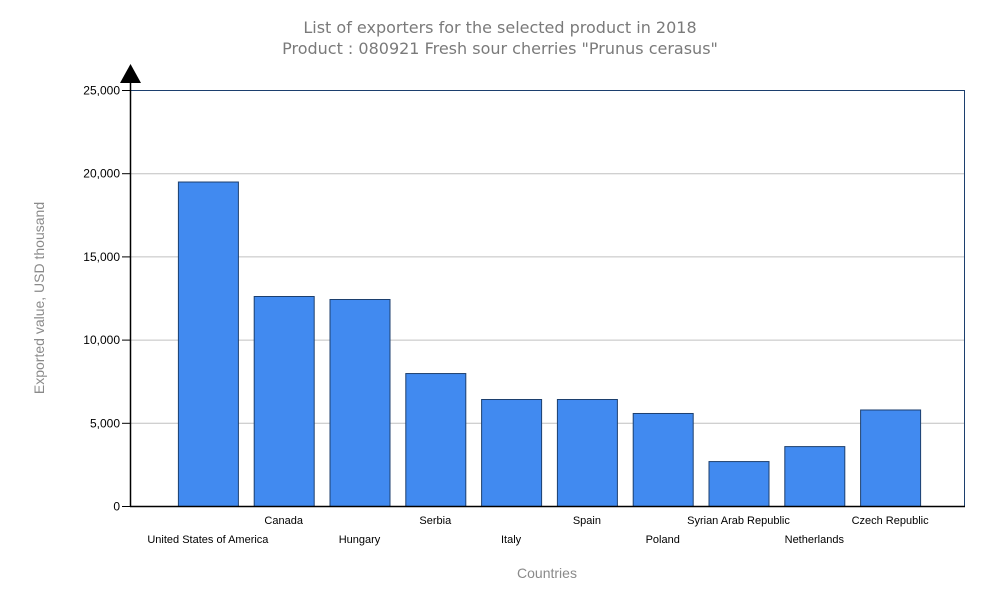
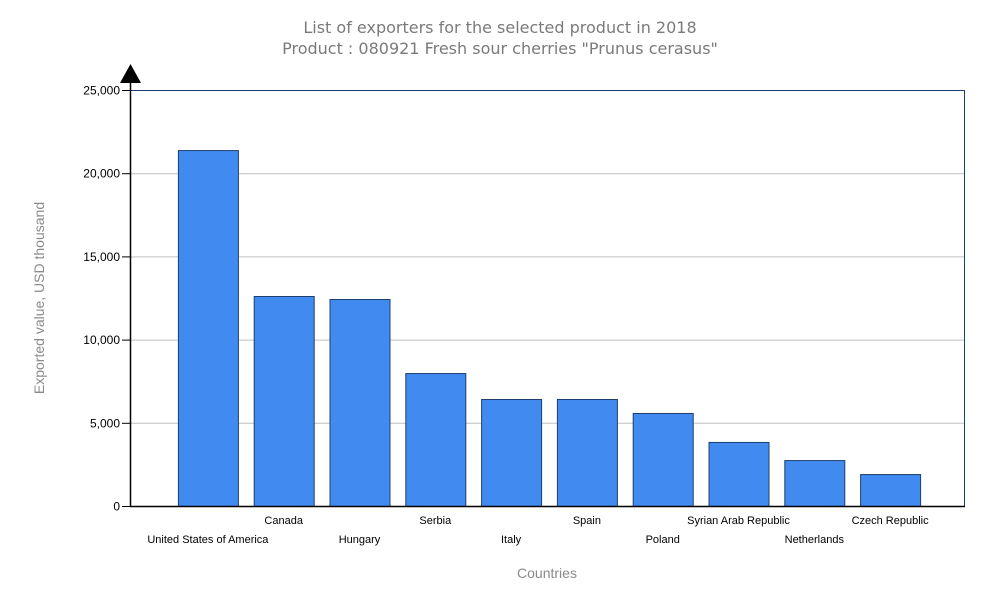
United States of America: 19500 -> 21400
Syrian Arab Republic: 2700 -> 3800
Netherlands: 3600 -> 2800
Czech Republic: 5800 -> 1900
